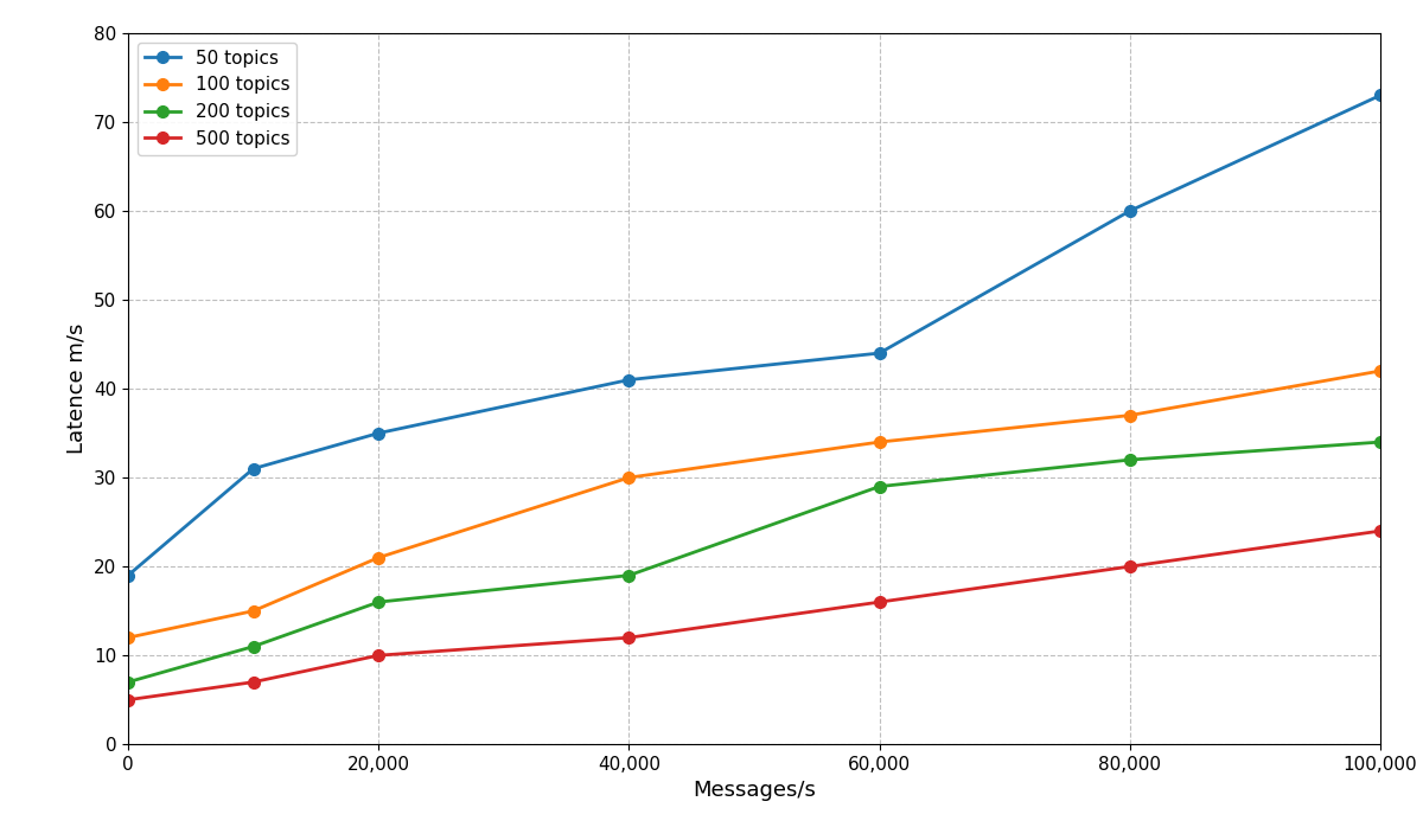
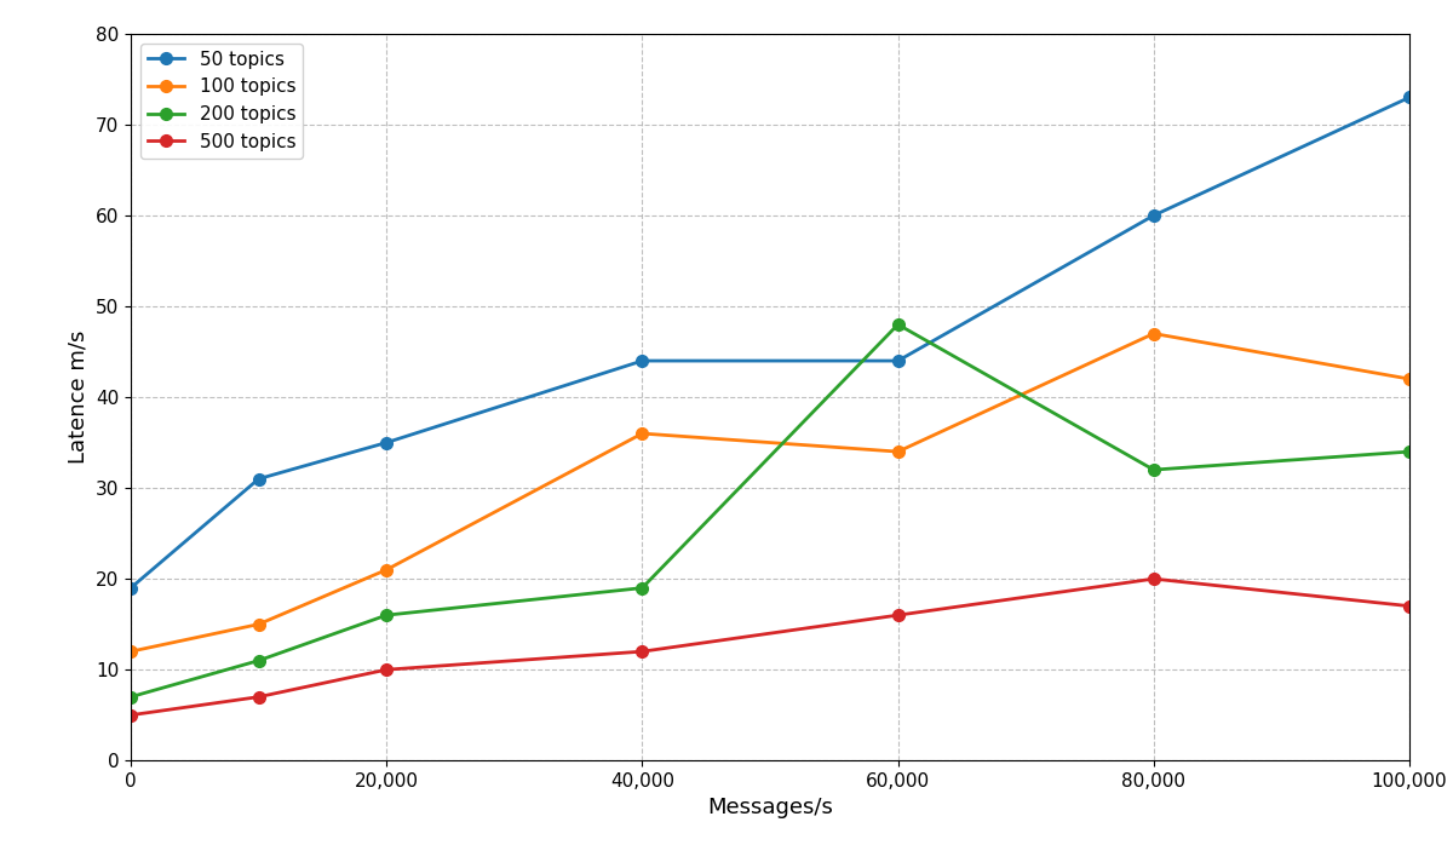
50 topics/40,000: 41 -> 44
100 topics/40,000: 30 -> 36
200 topics/60,000: 29 -> 48
100 topics/80,000: 37 -> 47
500 topics/100,000: 24 -> 17
